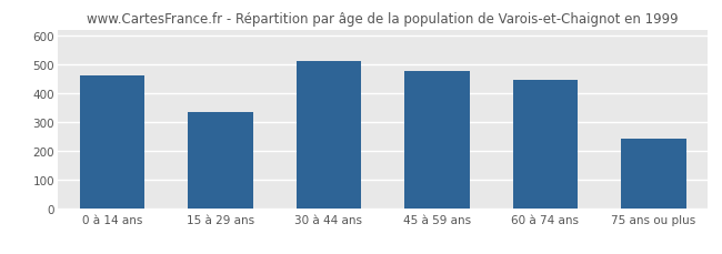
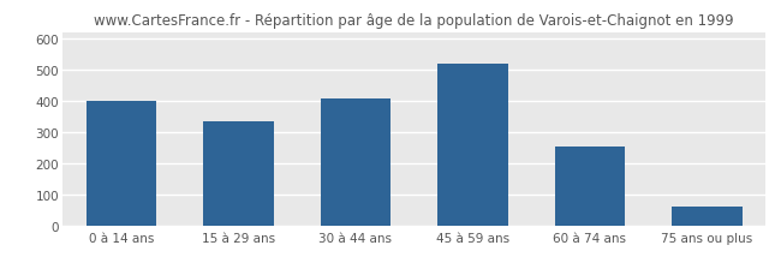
0 à 14 ans: 460 -> 400
30 à 44 ans: 510 -> 405
45 à 59 ans: 475 -> 517
60 à 74 ans: 445 -> 251
75 ans ou plus: 240 -> 62
